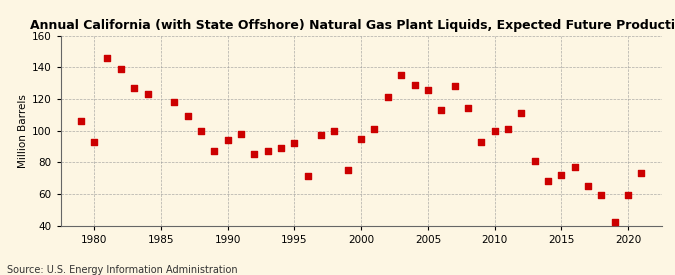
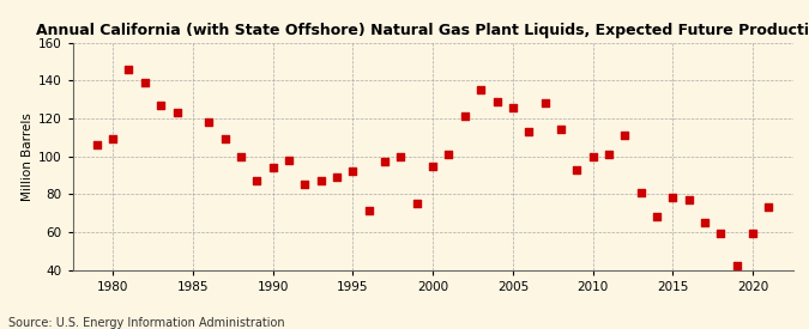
1980: 93 -> 109
2015: 72 -> 78
